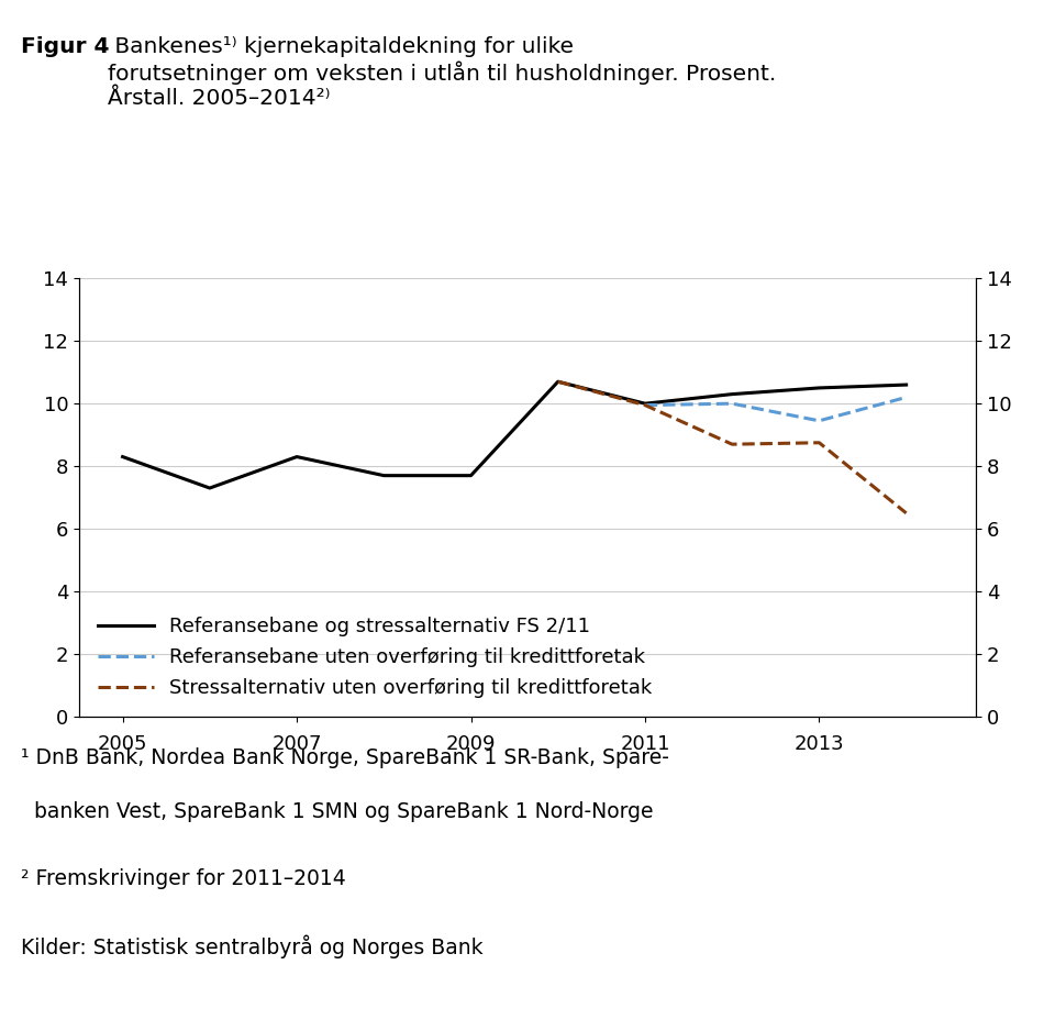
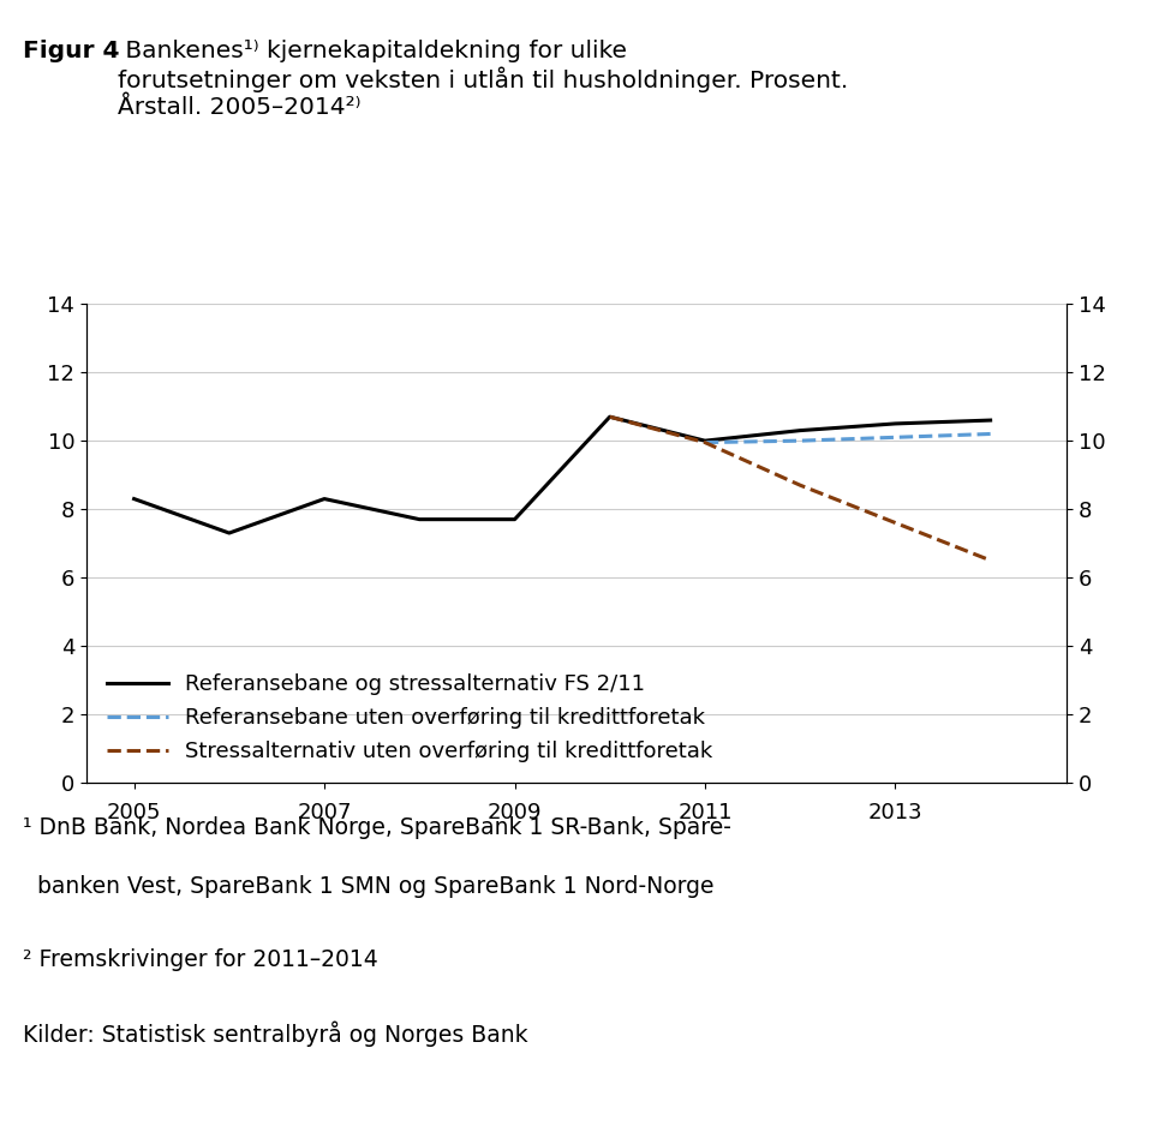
Referansebane uten overføring til kredittforetak/2013: 9.45 -> 10.10
Stressalternativ uten overføring til kredittforetak/2013: 8.75 -> 7.60
